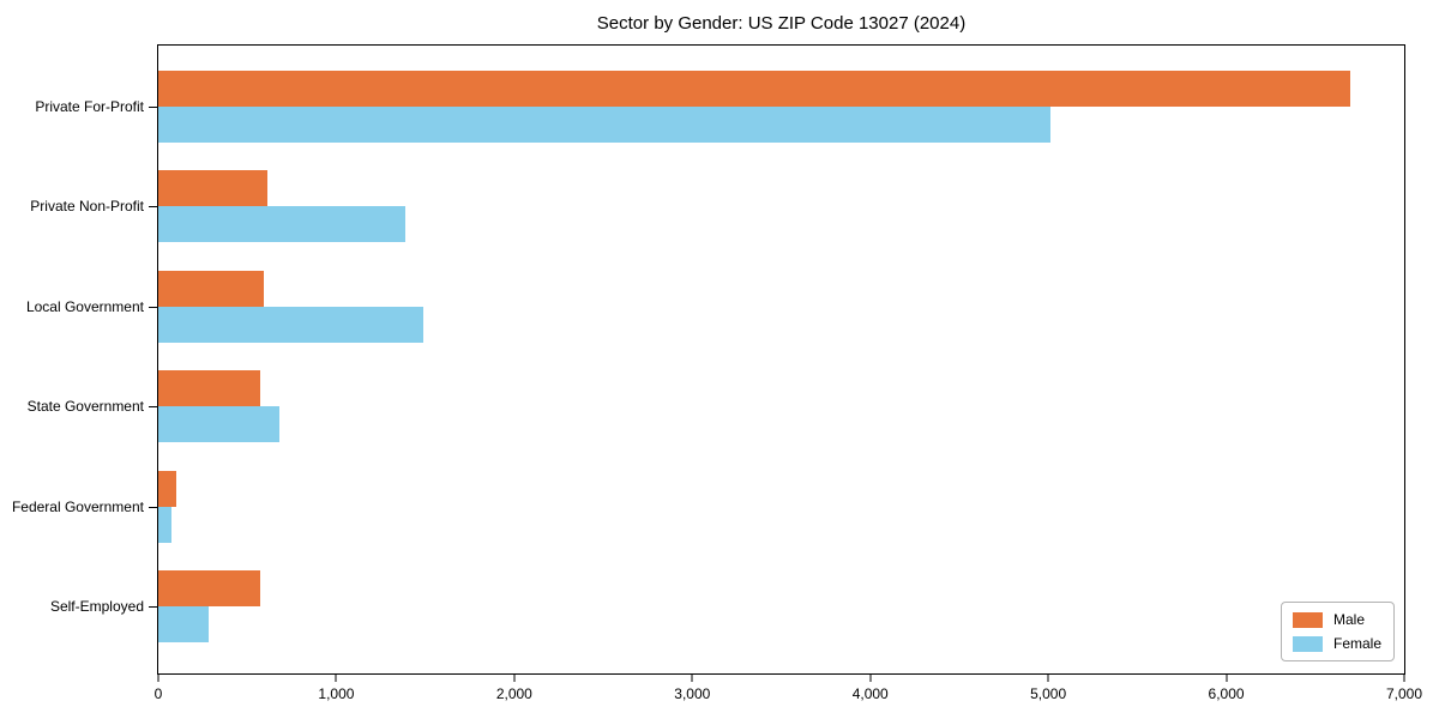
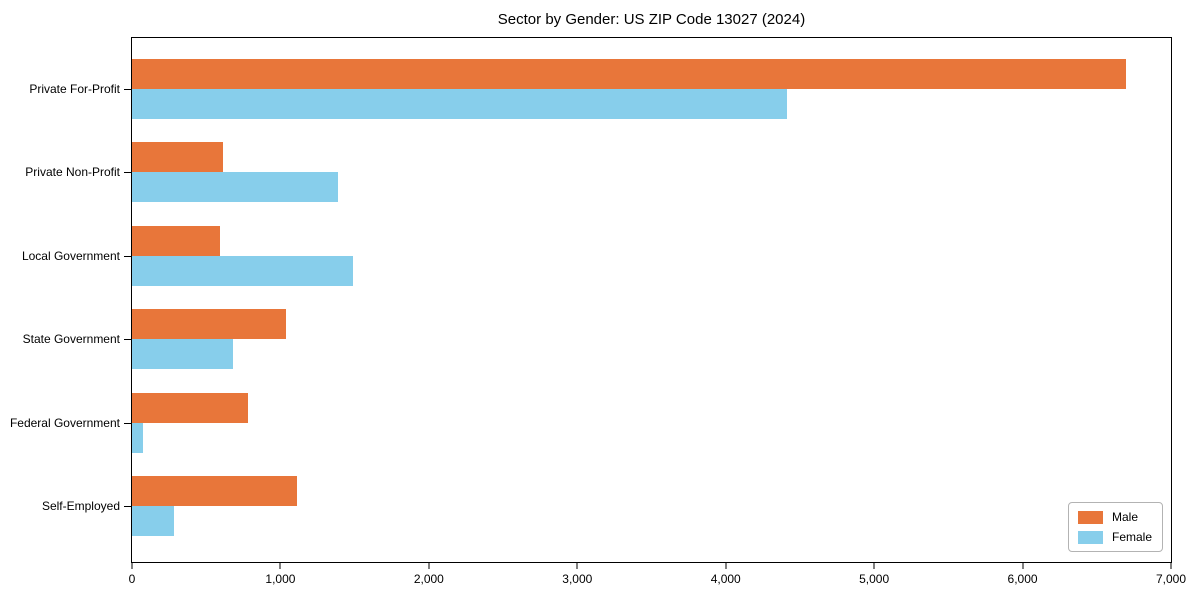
Female/Private For-Profit: 5010 -> 4410
Male/State Government: 580 -> 1040
Male/Federal Government: 100 -> 780
Male/Self-Employed: 570 -> 1110
